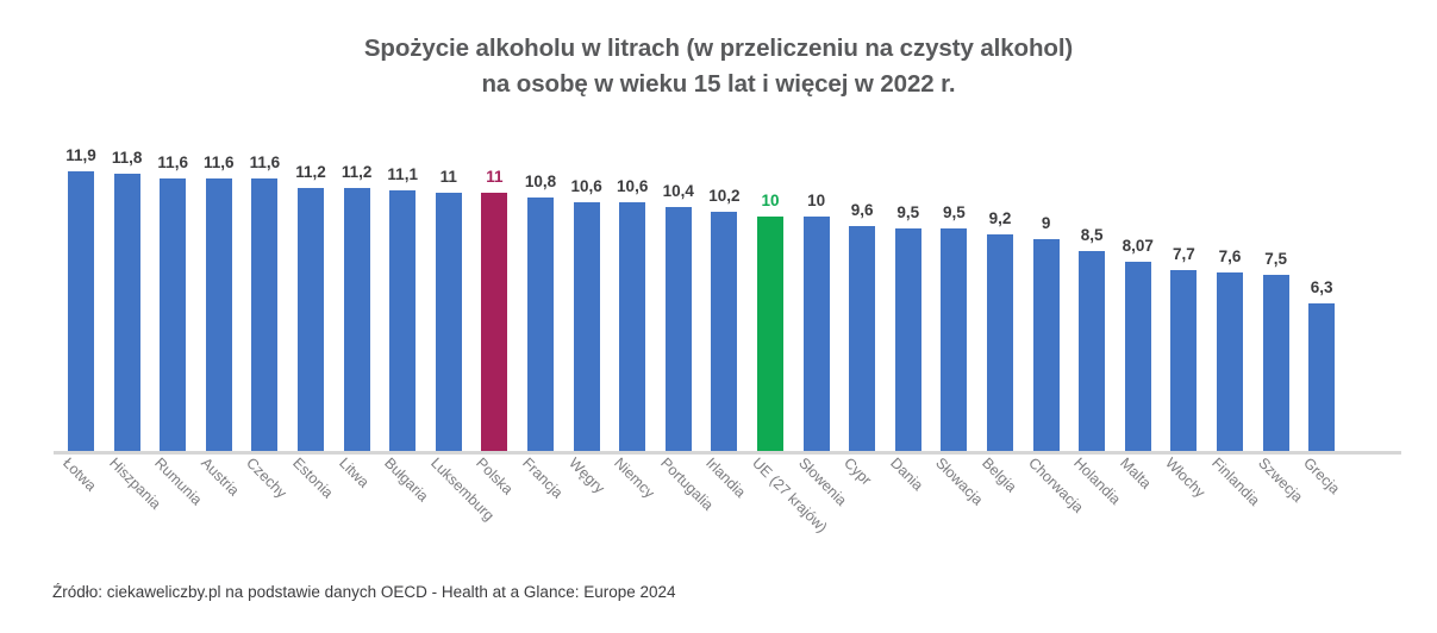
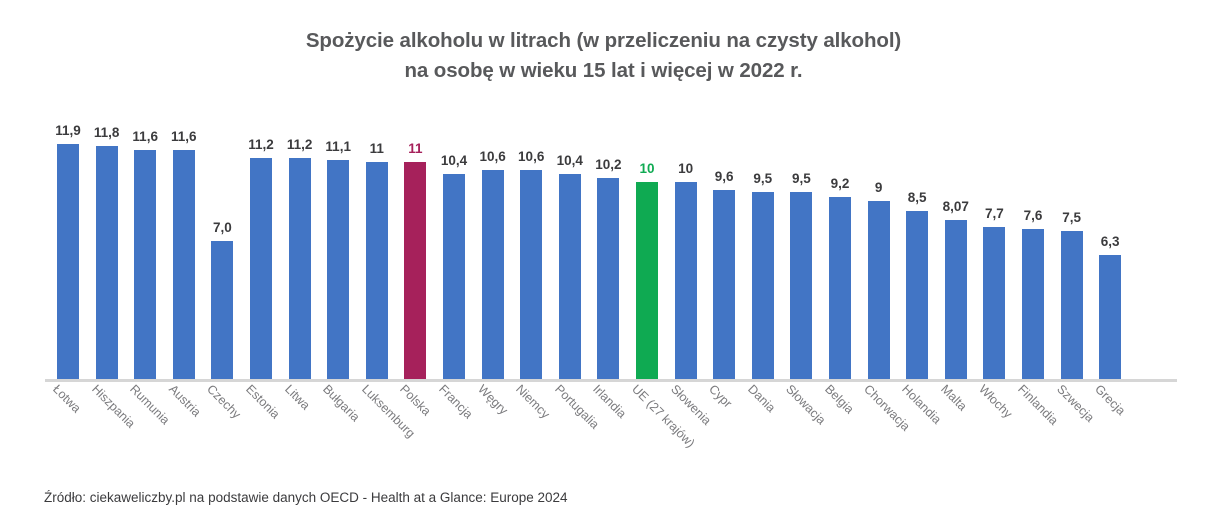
Czechy: 11,6 -> 7,0
Francja: 10,8 -> 10,4
